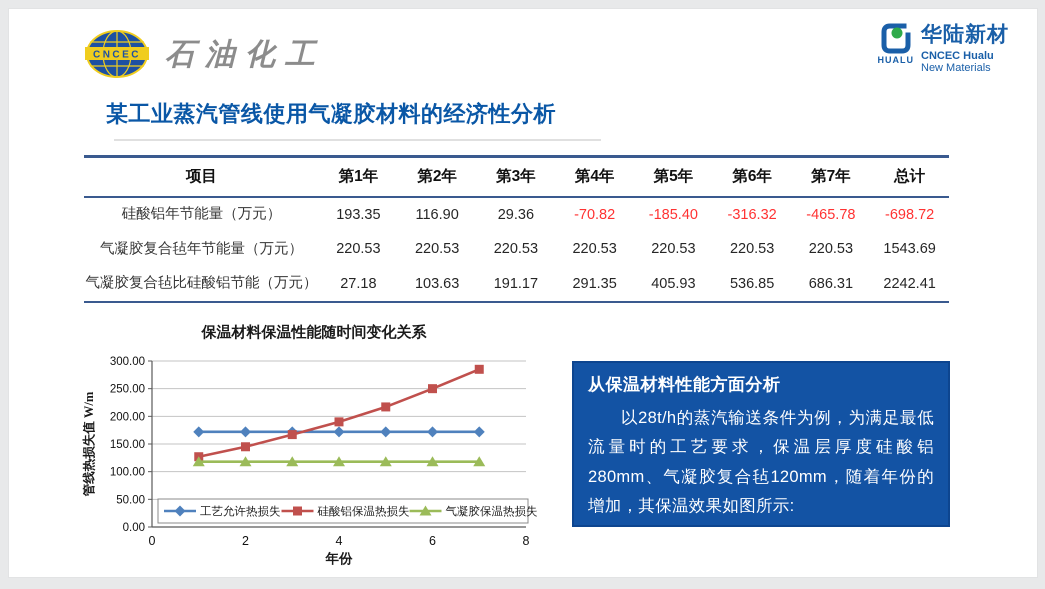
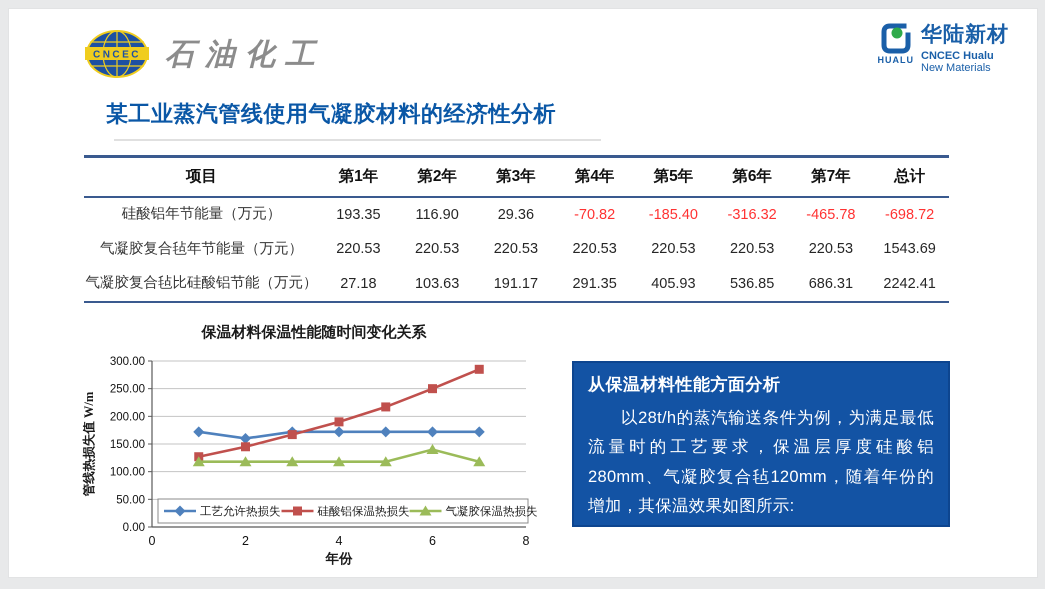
工艺允许热损失/2: 170 -> 160
气凝胶保温热损失/6: 120 -> 140
